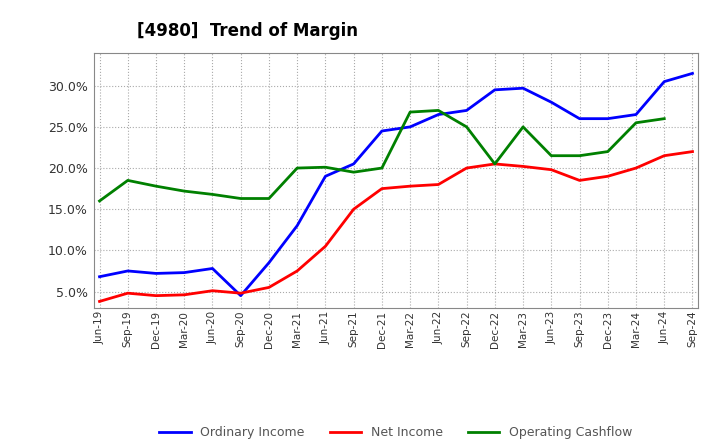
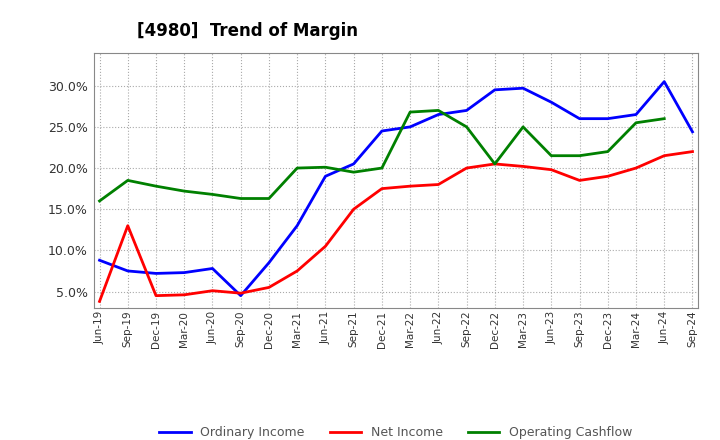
Ordinary Income/Jun-19: 6.8% -> 8.8%
Net Income/Sep-19: 4.8% -> 13.0%
Ordinary Income/Sep-24: 31.5% -> 24.4%
